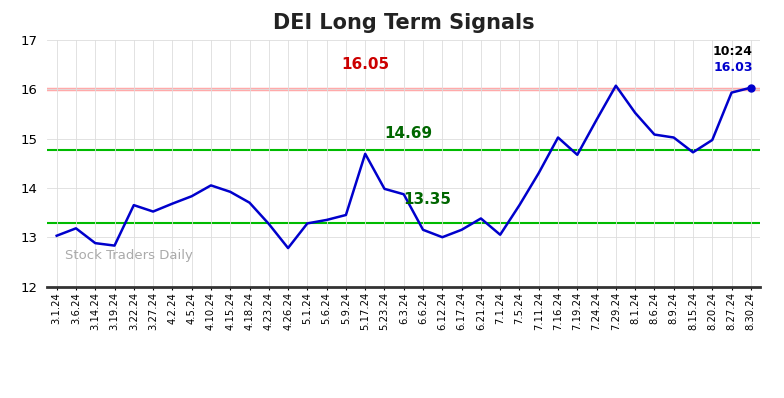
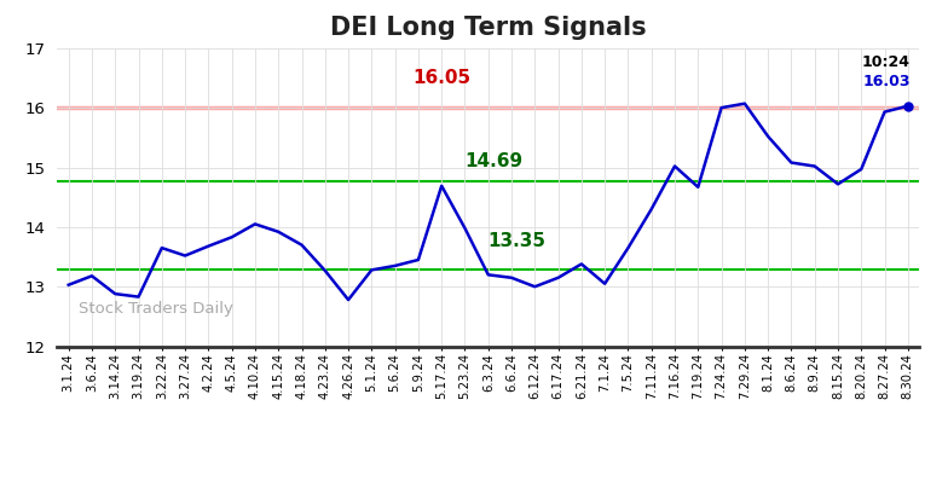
6.3.24: 13.87 -> 13.20
7.24.24: 15.38 -> 16.00
